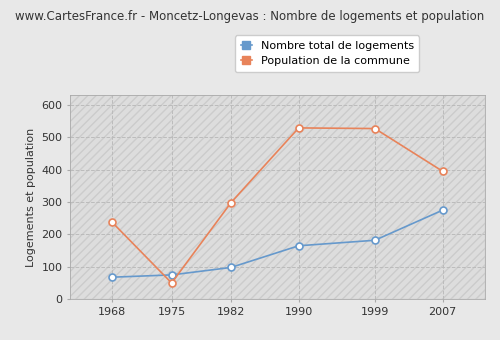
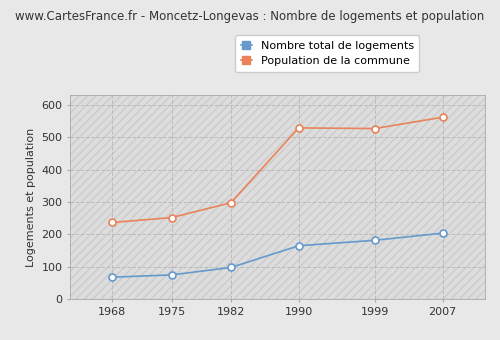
Population de la commune/1975: 50 -> 252
Nombre total de logements/2007: 275 -> 204
Population de la commune/2007: 395 -> 562
